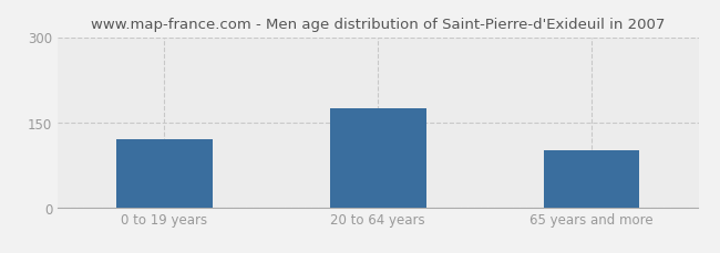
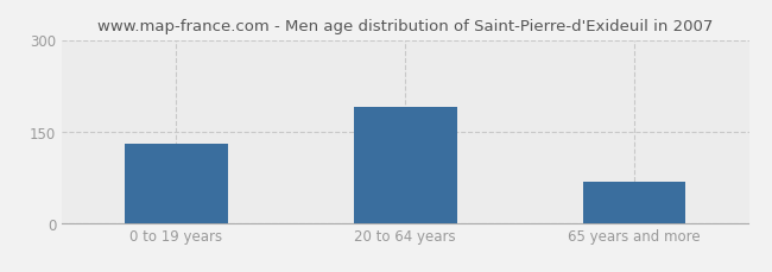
0 to 19 years: 120 -> 130
20 to 64 years: 175 -> 190
65 years and more: 100 -> 68
